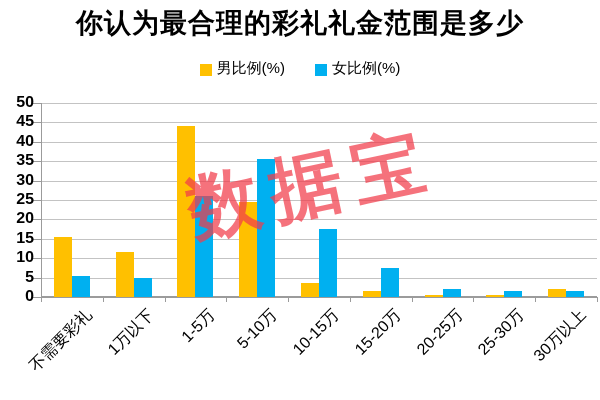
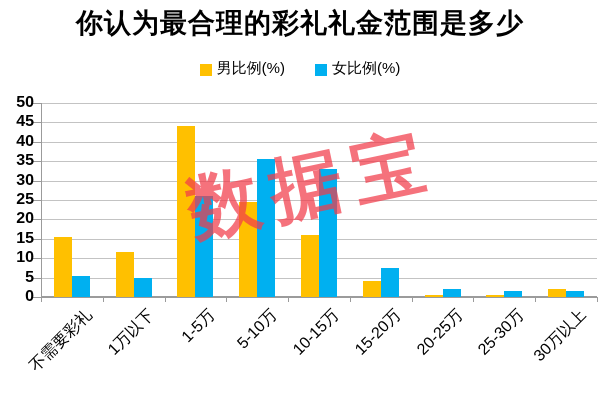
男比例(%)/10-15万: 4 -> 16
女比例(%)/10-15万: 18 -> 33
男比例(%)/15-20万: 2 -> 4
